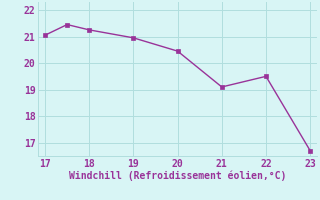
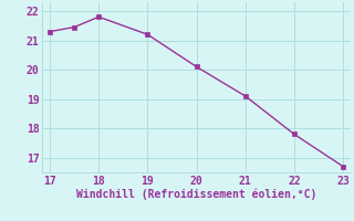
17: 21.05 -> 21.30
18: 21.25 -> 21.80
19: 20.95 -> 21.20
20: 20.45 -> 20.10
22: 19.50 -> 17.80
